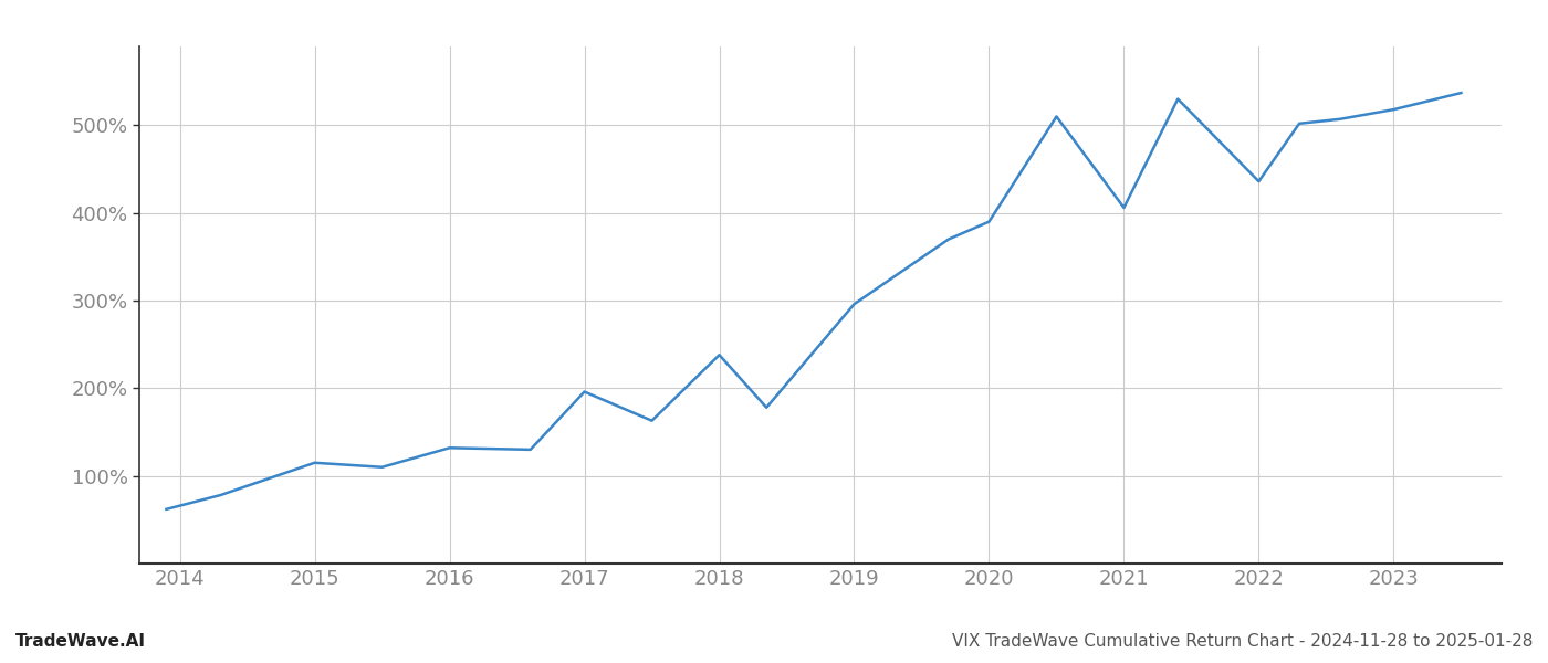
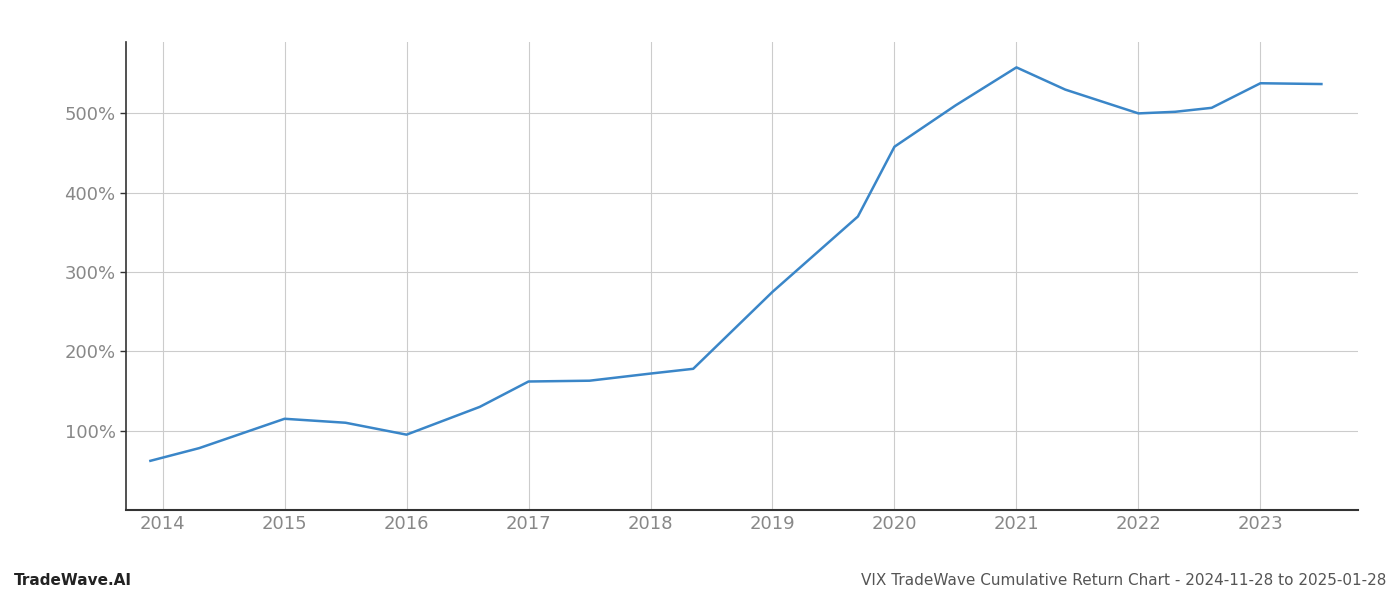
2016: 132% -> 95%
2017: 196% -> 162%
2018: 238% -> 172%
2019: 296% -> 275%
2020: 390% -> 458%
2021: 406% -> 558%
2022: 436% -> 500%
2023: 518% -> 538%
